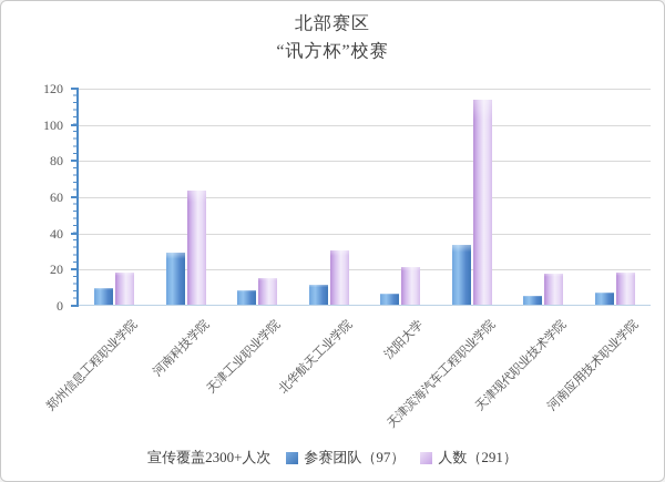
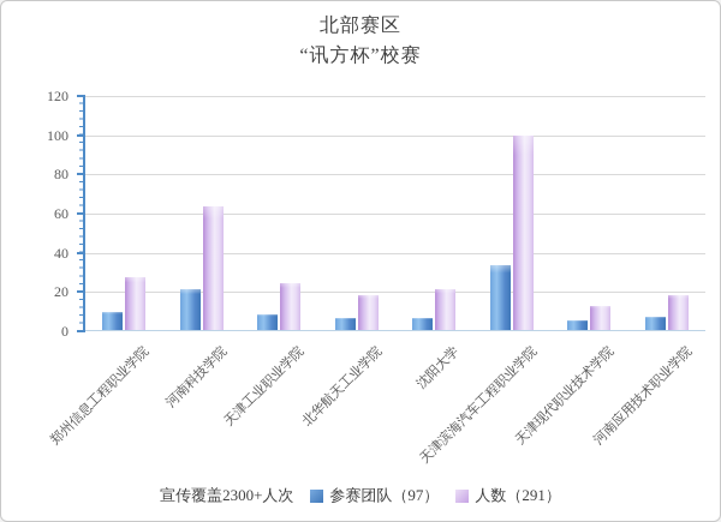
人数（291）/郑州信息工程职业学院: 18 -> 27
参赛团队（97）/河南科技学院: 29 -> 21
人数（291）/天津工业职业学院: 15 -> 24
参赛团队（97）/北华航天工业学院: 11 -> 6
人数（291）/北华航天工业学院: 30 -> 18
人数（291）/天津滨海汽车工程职业学院: 113 -> 99
人数（291）/天津现代职业技术学院: 17 -> 12
